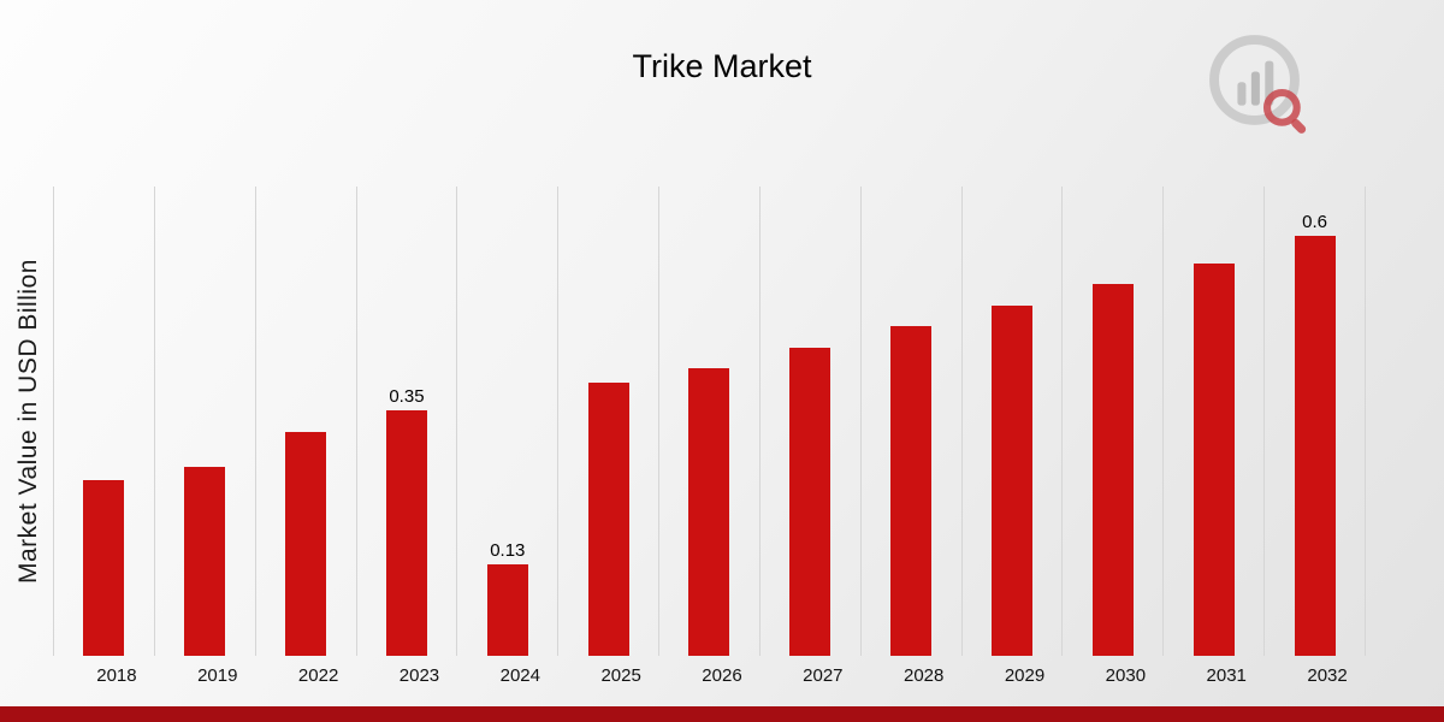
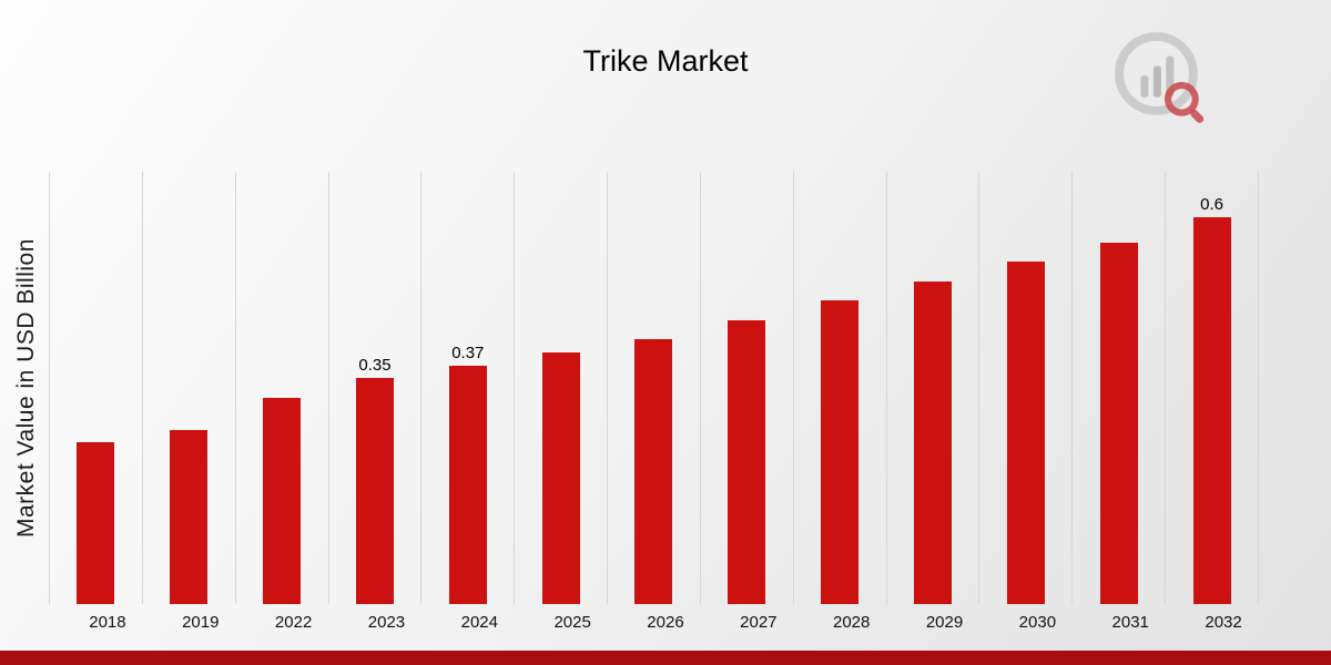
2024: 0.13 -> 0.37
